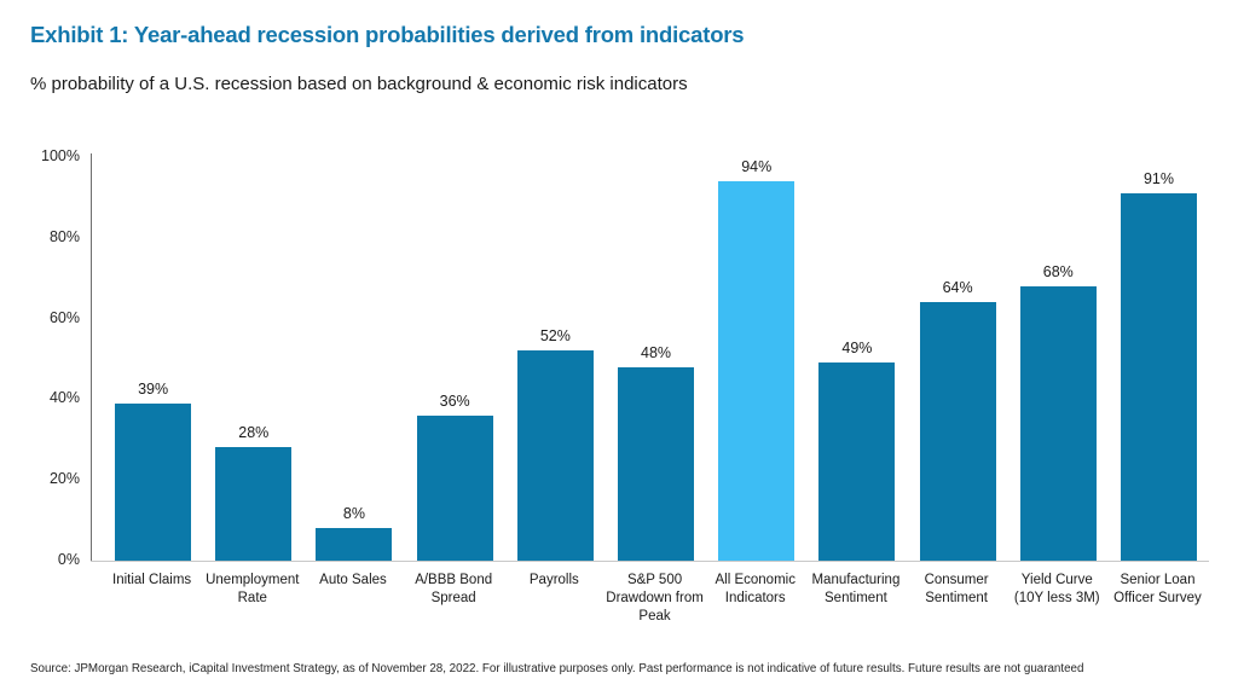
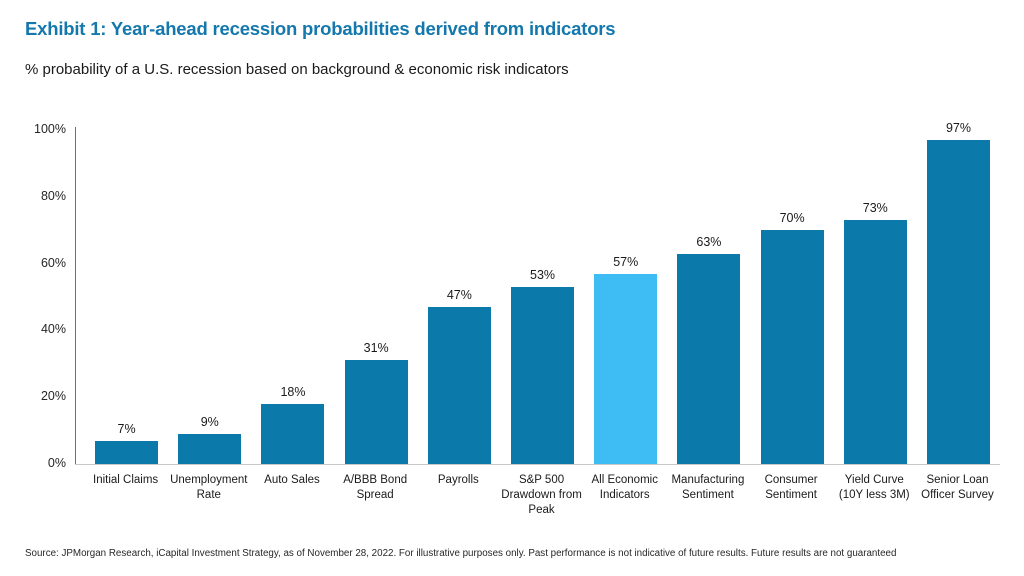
Initial Claims: 39% -> 7%
Unemployment Rate: 28% -> 9%
Auto Sales: 8% -> 18%
A/BBB Bond Spread: 36% -> 31%
Payrolls: 52% -> 47%
S&P 500 Drawdown from Peak: 48% -> 53%
All Economic Indicators: 94% -> 57%
Manufacturing Sentiment: 49% -> 63%
Consumer Sentiment: 64% -> 70%
Yield Curve (10Y less 3M): 68% -> 73%
Senior Loan Officer Survey: 91% -> 97%
